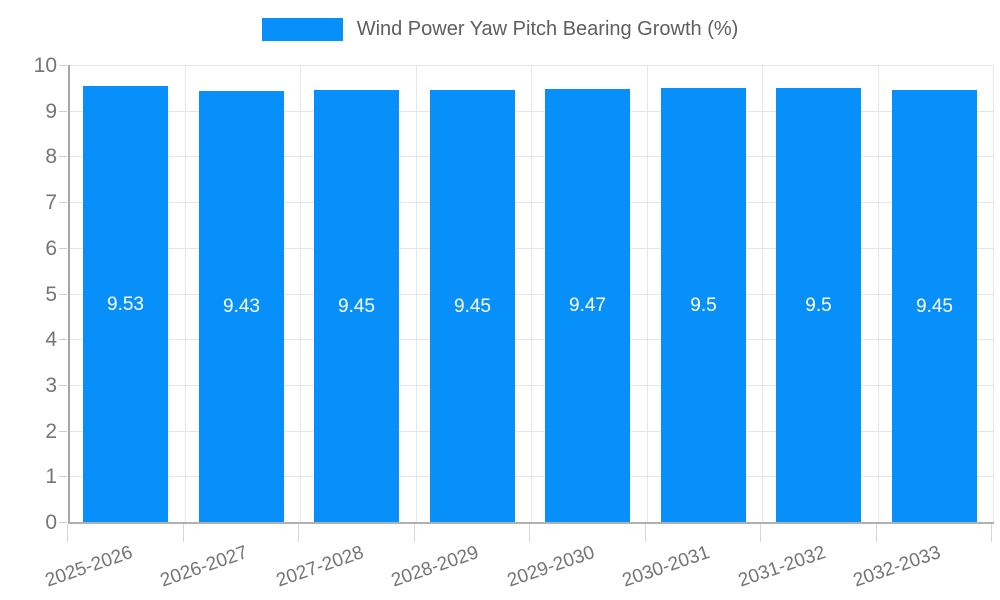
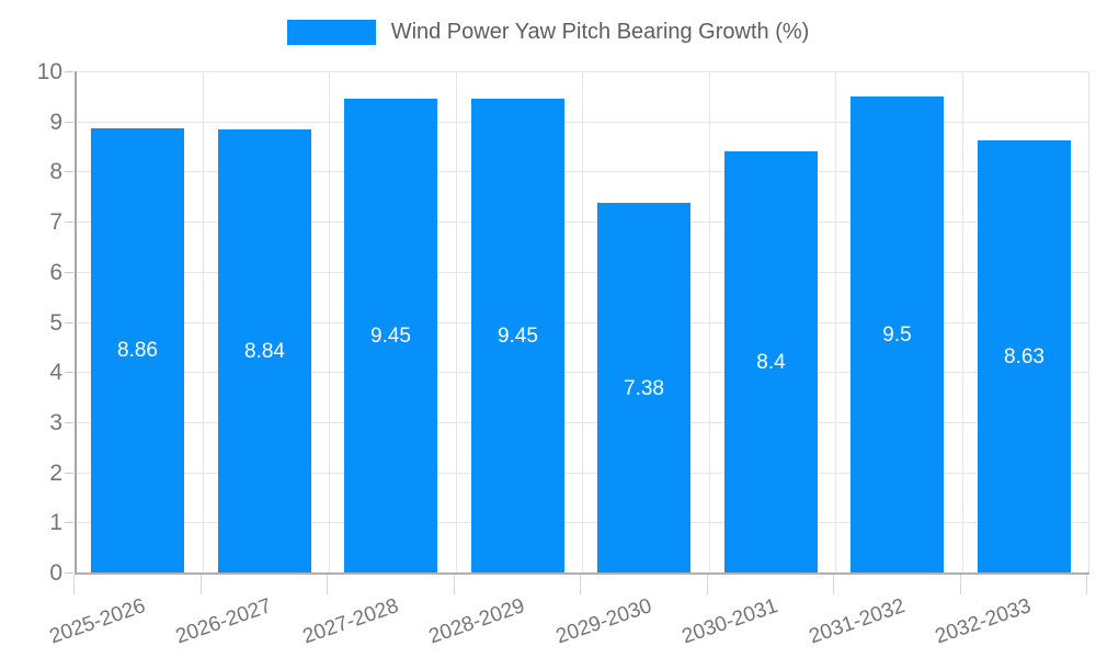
2025-2026: 9.53 -> 8.86
2026-2027: 9.43 -> 8.84
2029-2030: 9.47 -> 7.38
2030-2031: 9.5 -> 8.4
2032-2033: 9.45 -> 8.63
